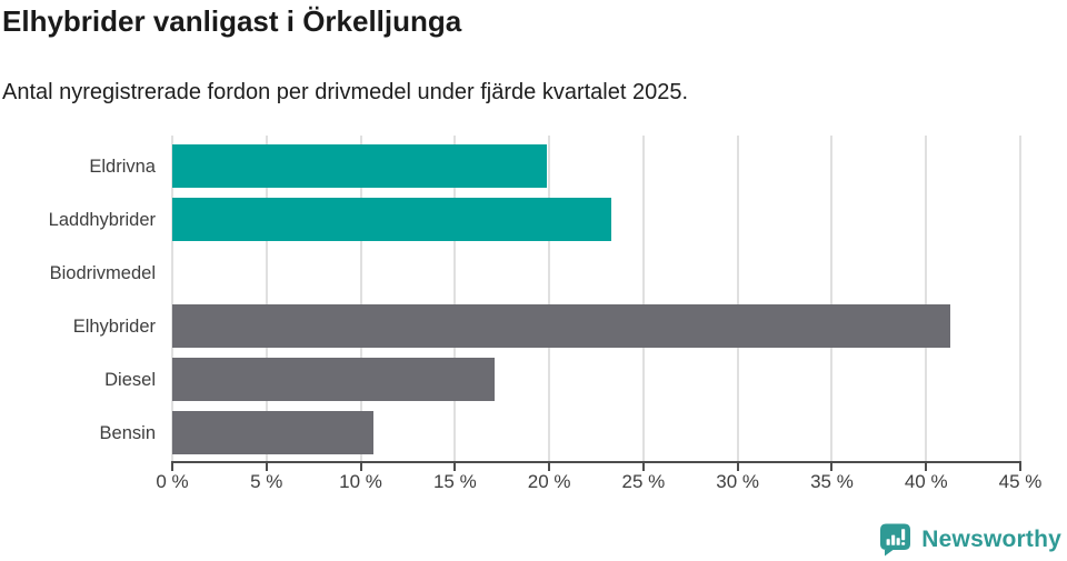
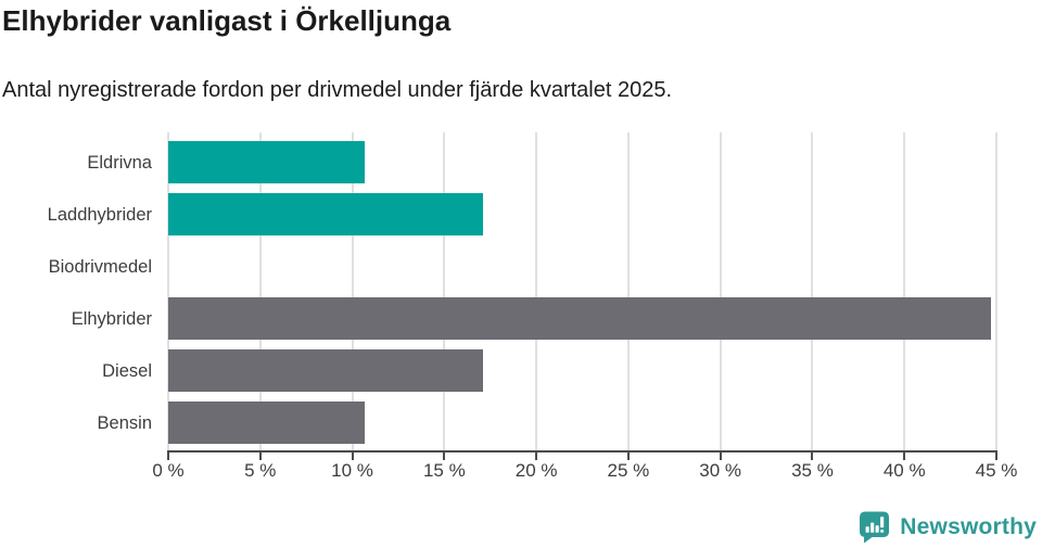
Eldrivna: 19.9% -> 10.7%
Laddhybrider: 23.3% -> 17.1%
Elhybrider: 41.3% -> 44.7%
